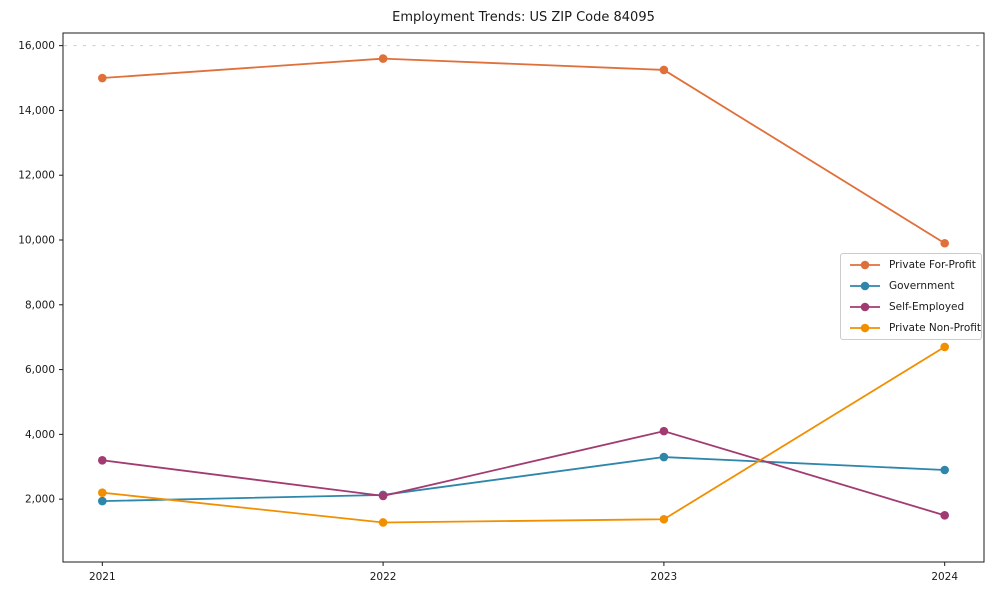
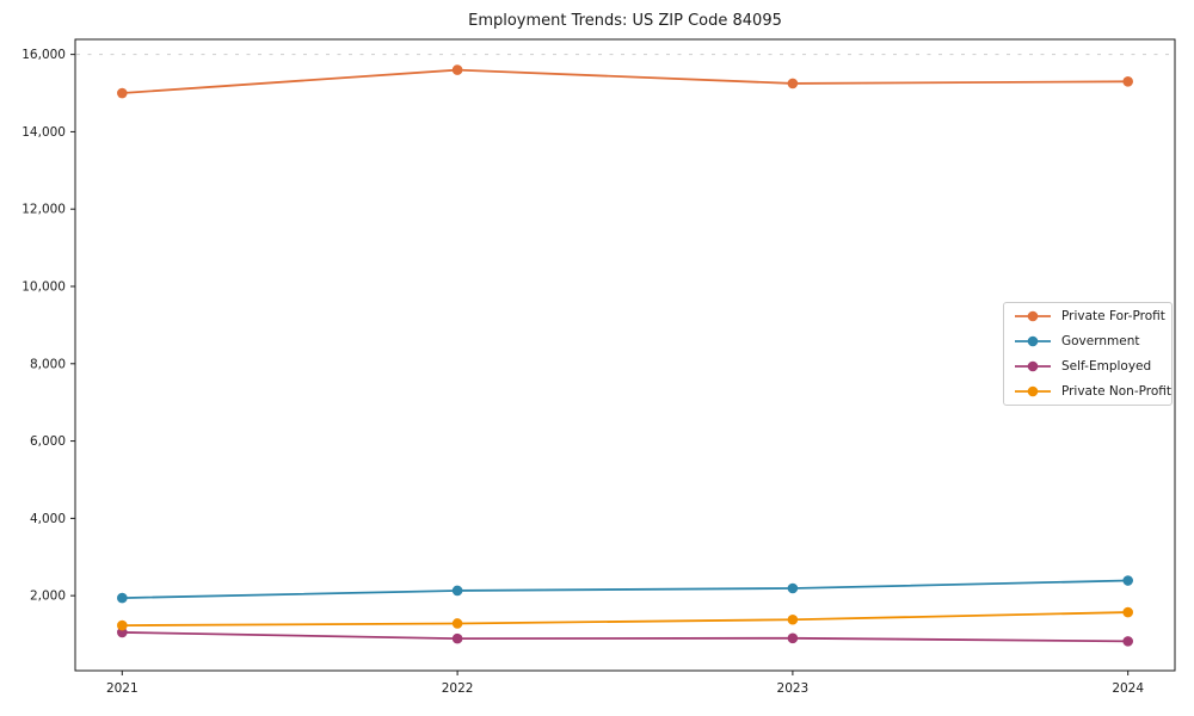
Self-Employed/2021: 3200 -> 1000
Private Non-Profit/2021: 2200 -> 1200
Self-Employed/2022: 2100 -> 900
Government/2023: 3300 -> 2200
Self-Employed/2023: 4100 -> 900
Private For-Profit/2024: 9900 -> 15300
Government/2024: 2900 -> 2400
Self-Employed/2024: 1500 -> 800
Private Non-Profit/2024: 6700 -> 1600
